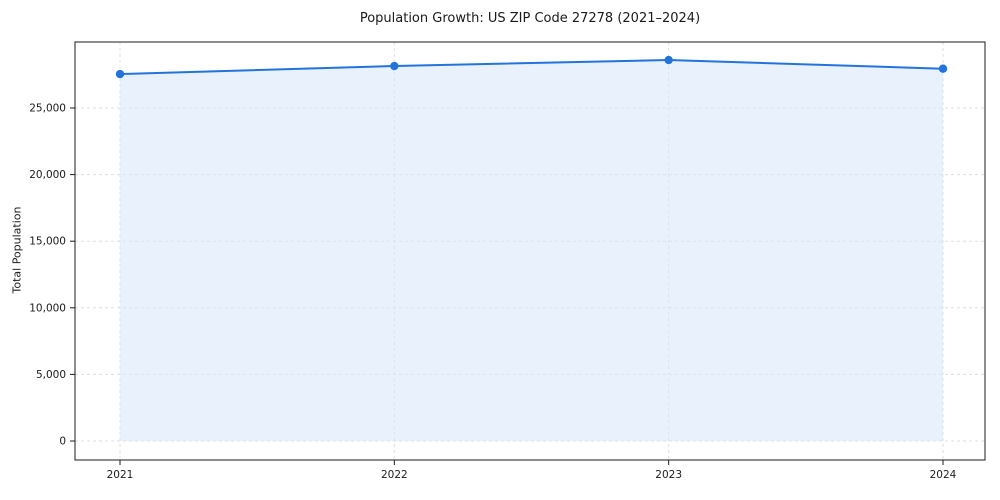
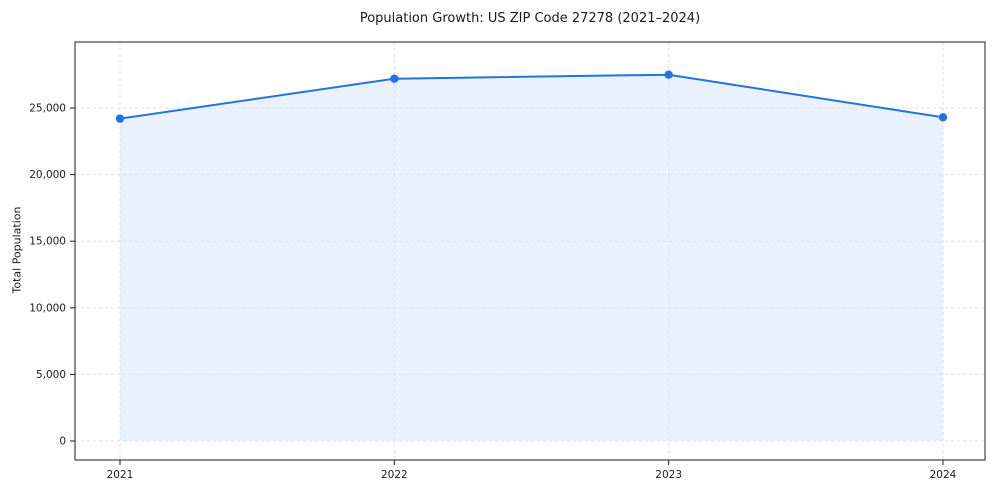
2021: 27600 -> 24200
2022: 28200 -> 27200
2023: 28600 -> 27500
2024: 28000 -> 24300
